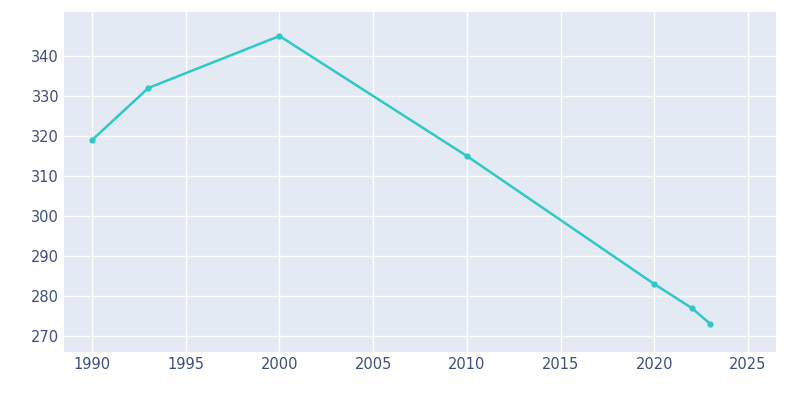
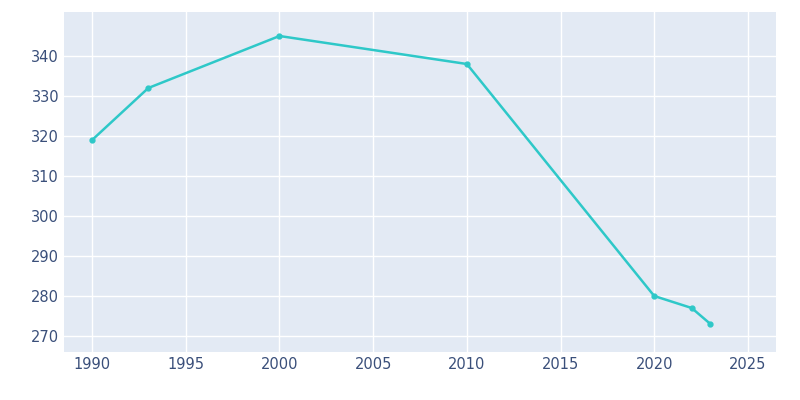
2010: 315 -> 338
2020: 283 -> 280
